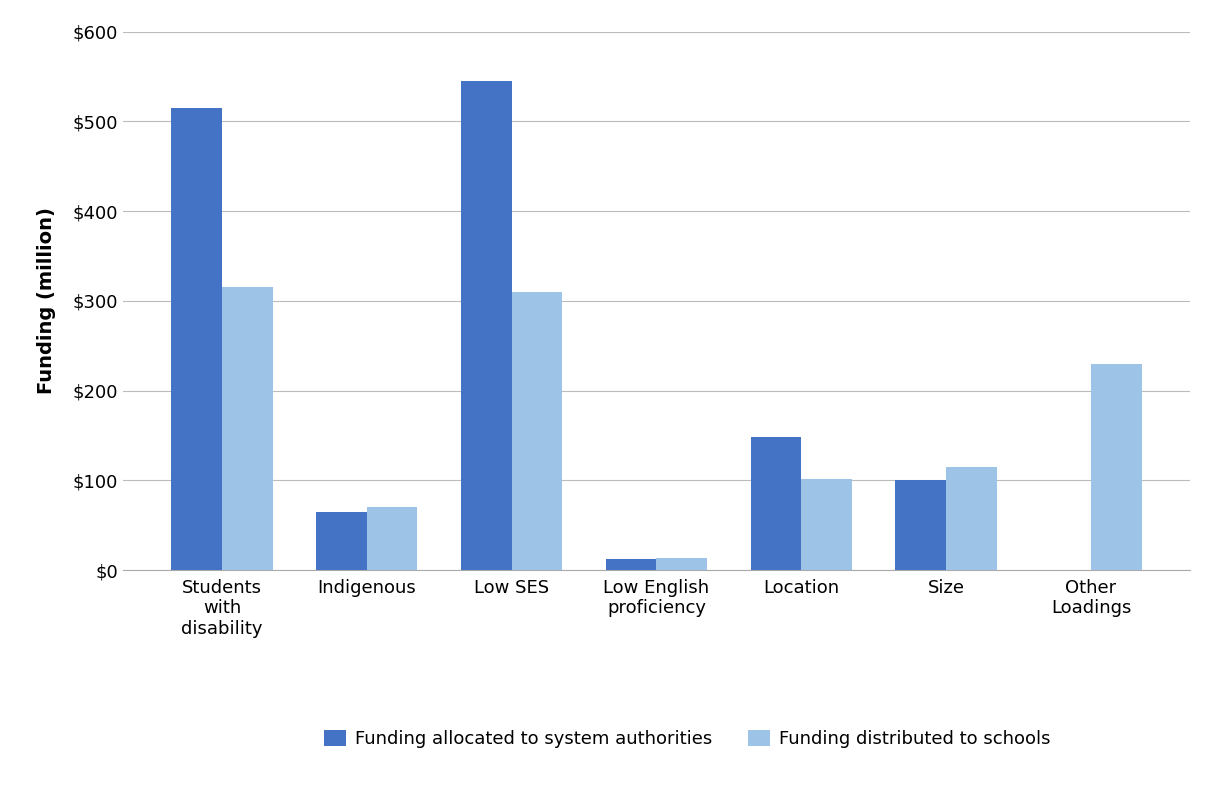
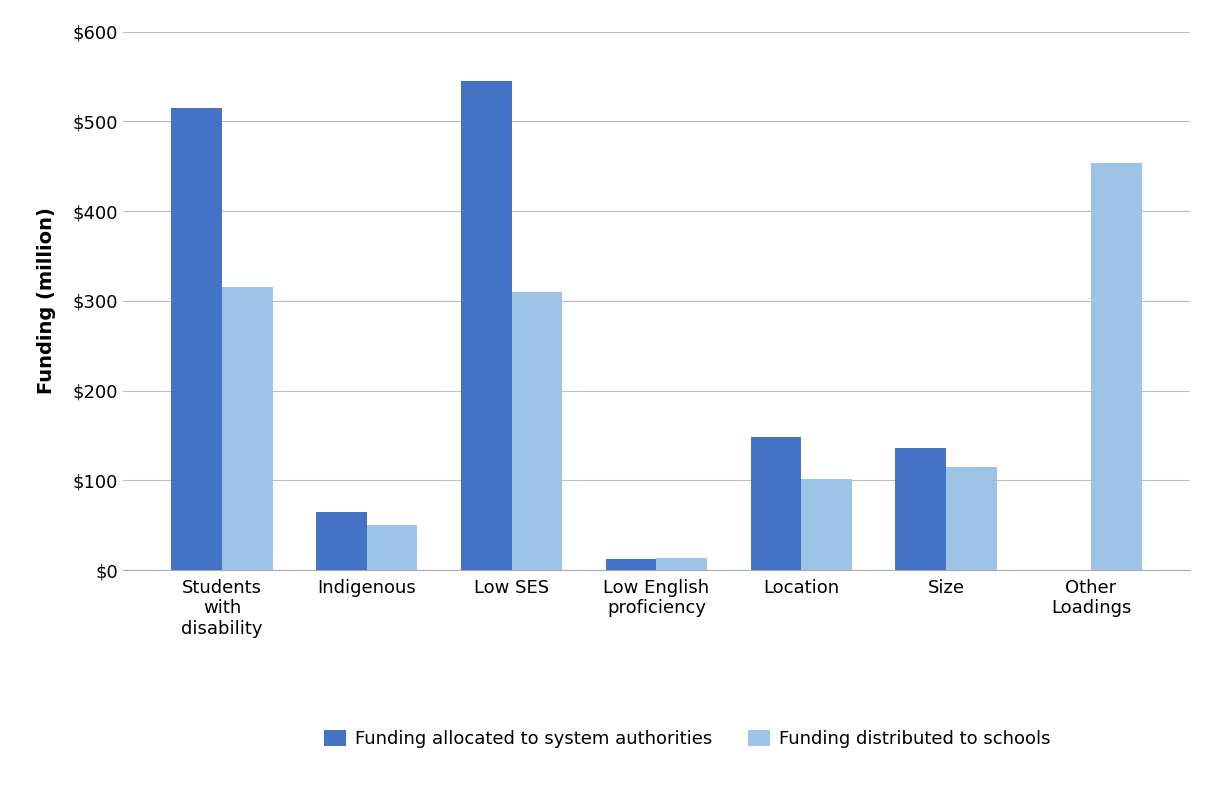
Funding distributed to schools/Indigenous: $70 -> $50
Funding allocated to system authorities/Size: $100 -> $136
Funding distributed to schools/Other Loadings: $230 -> $454
